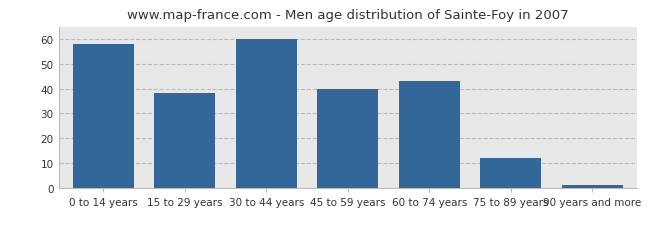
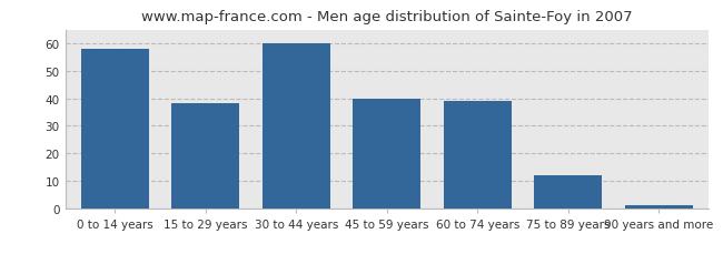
60 to 74 years: 43 -> 39
